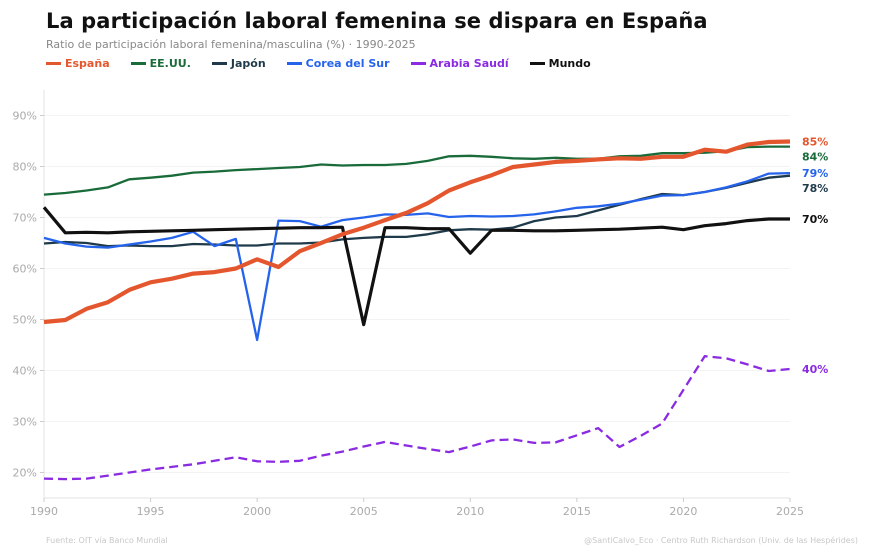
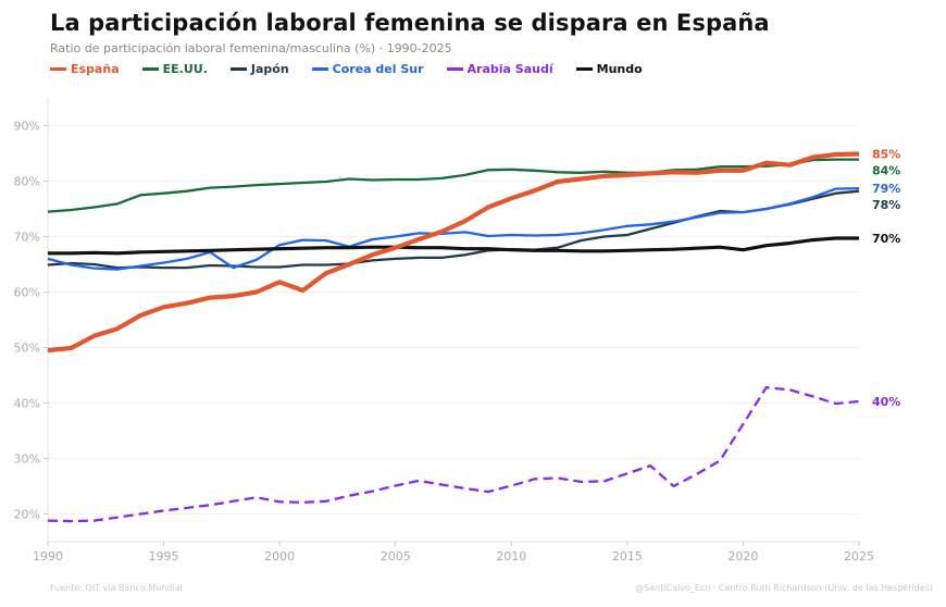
Mundo/1990: 72% -> 67%
Corea del Sur/2000: 46% -> 68%
Mundo/2005: 49% -> 68%
Mundo/2010: 63% -> 68%
